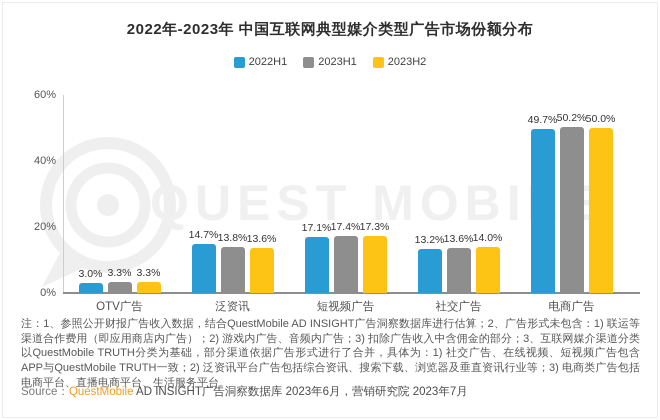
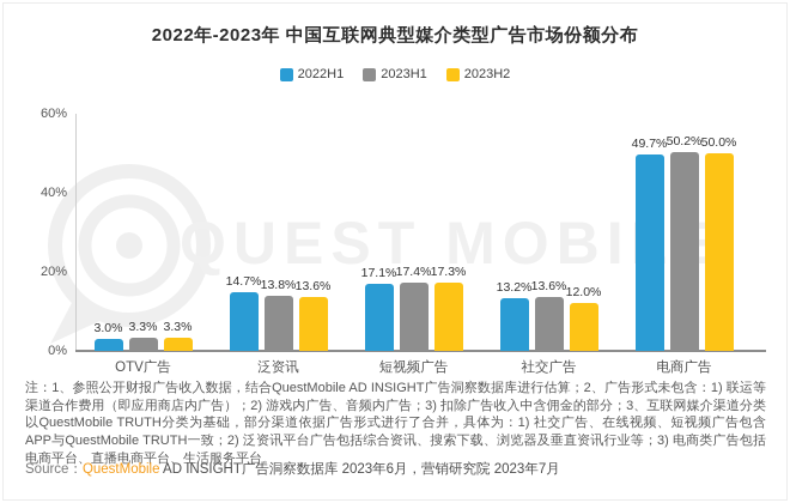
2023H2/社交广告: 14.0% -> 12.0%
